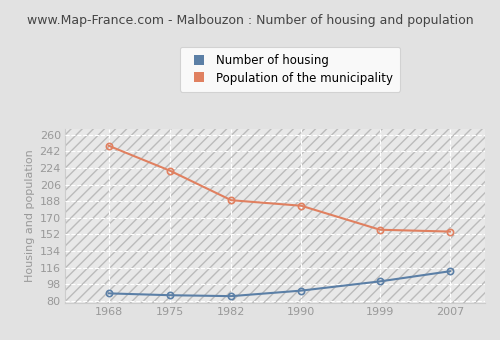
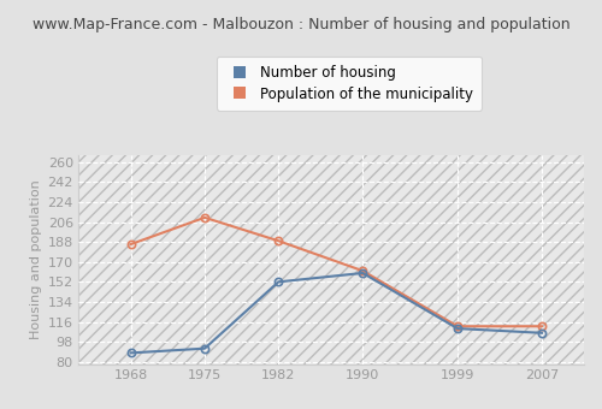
Population of the municipality/1968: 248 -> 186
Number of housing/1975: 86 -> 92
Population of the municipality/1975: 221 -> 210
Number of housing/1982: 85 -> 152
Number of housing/1990: 91 -> 160
Population of the municipality/1990: 183 -> 162
Number of housing/1999: 101 -> 110
Population of the municipality/1999: 157 -> 112
Number of housing/2007: 112 -> 106
Population of the municipality/2007: 155 -> 112
